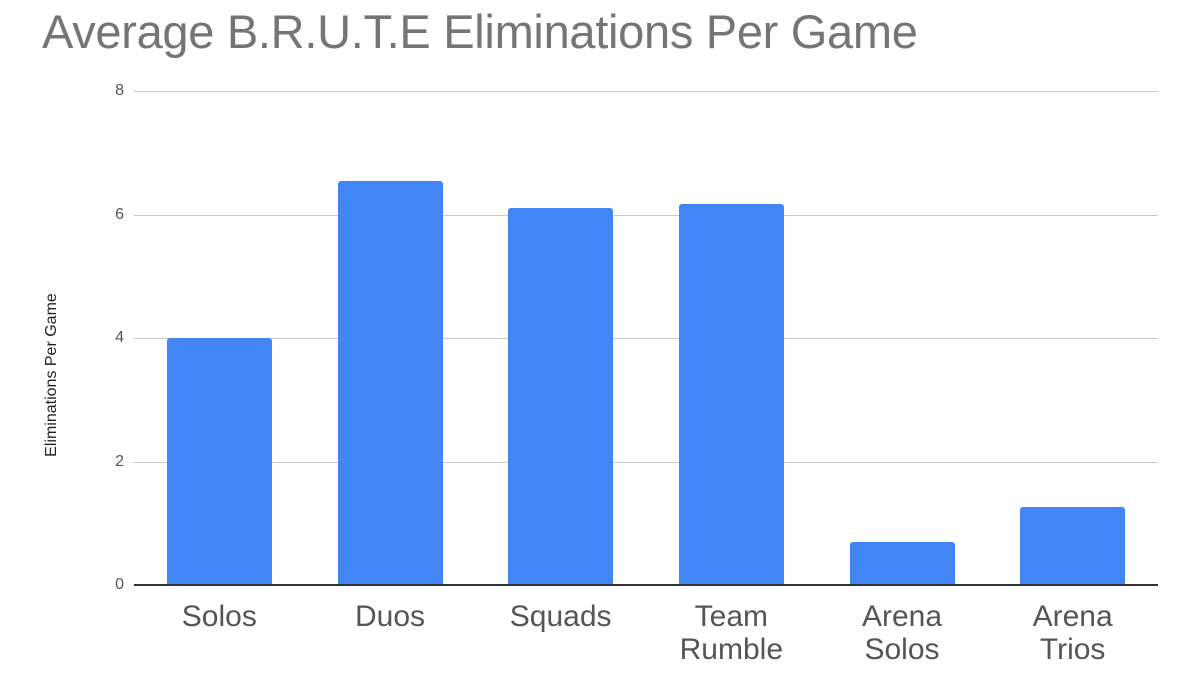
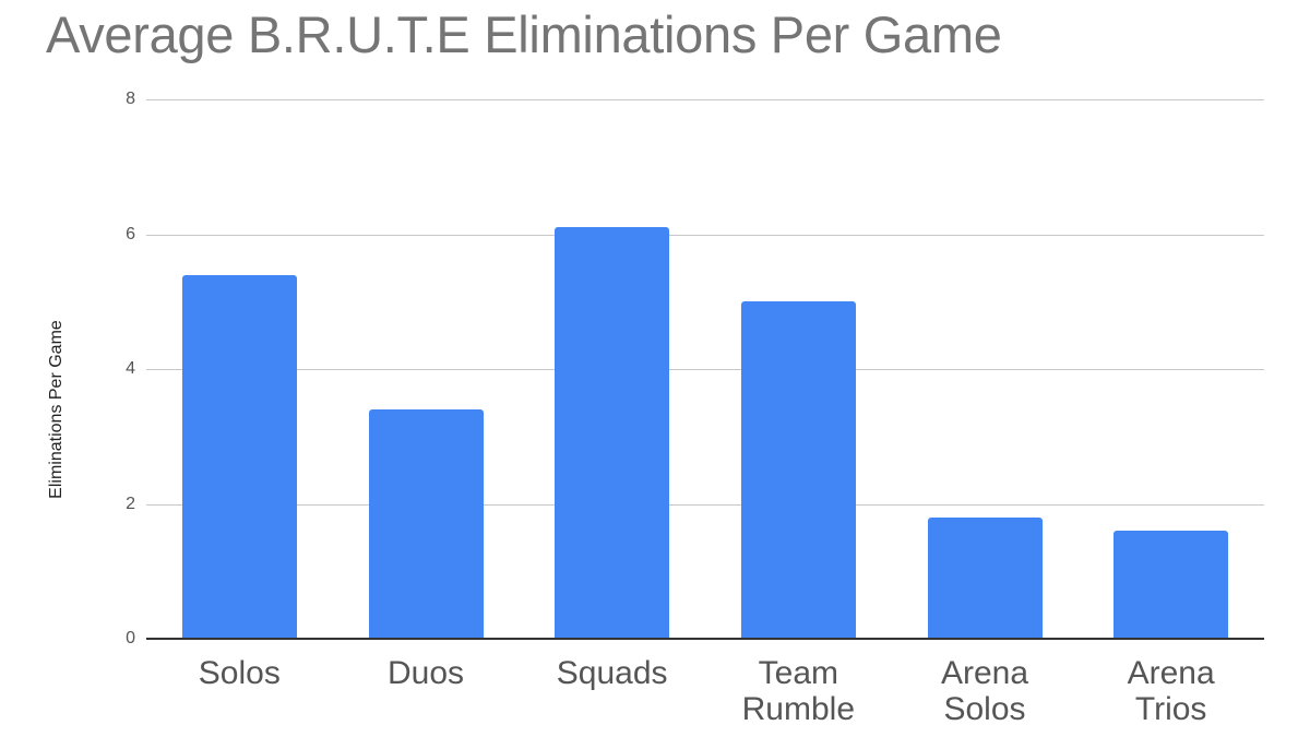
Solos: 4.0 -> 5.4
Duos: 6.5 -> 3.4
Team Rumble: 6.2 -> 5.0
Arena Solos: 0.7 -> 1.8
Arena Trios: 1.3 -> 1.6
